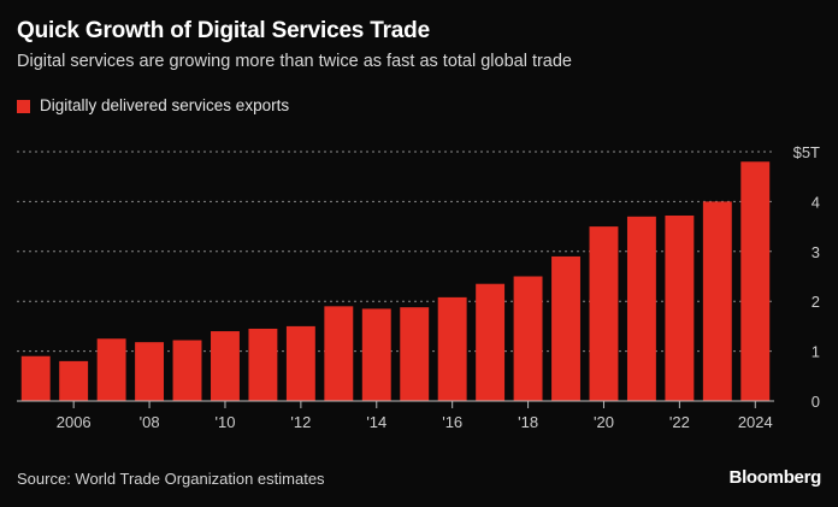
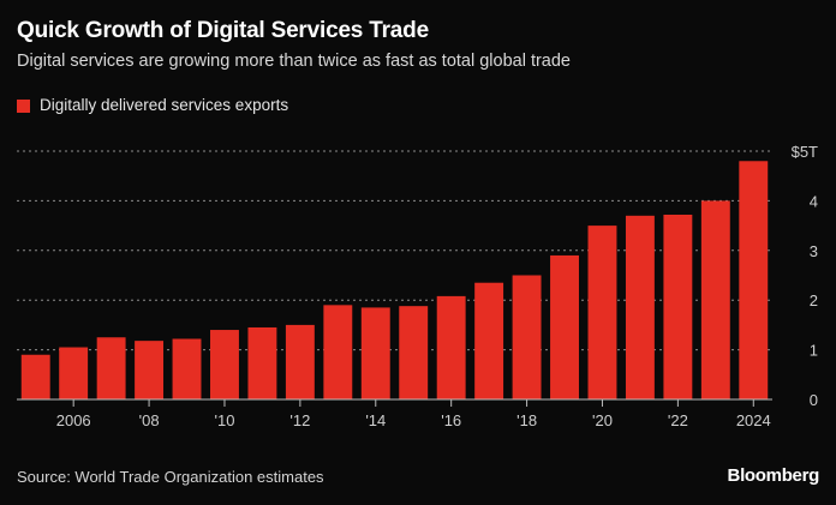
2006: 0.8 -> 1.1
